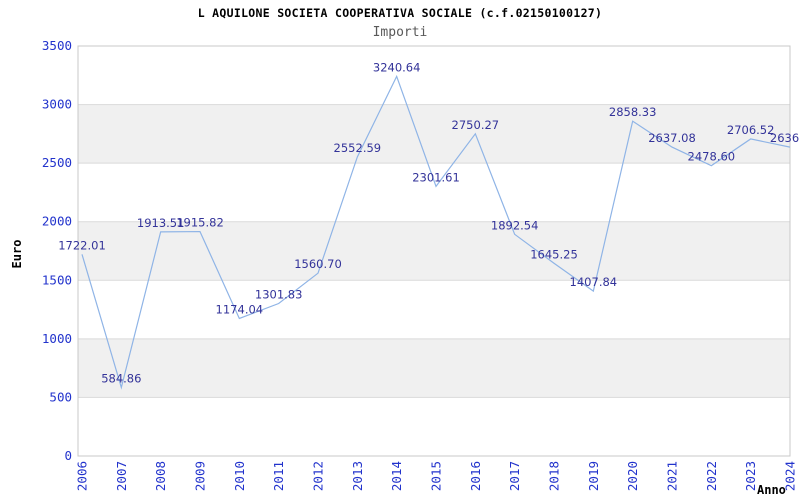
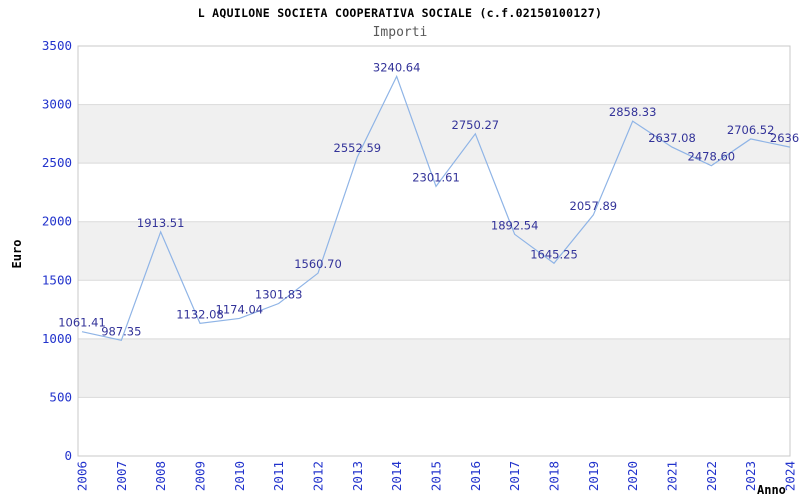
2006: 1722.01 -> 1061.41
2007: 584.86 -> 987.35
2009: 1915.82 -> 1132.08
2019: 1407.84 -> 2057.89
